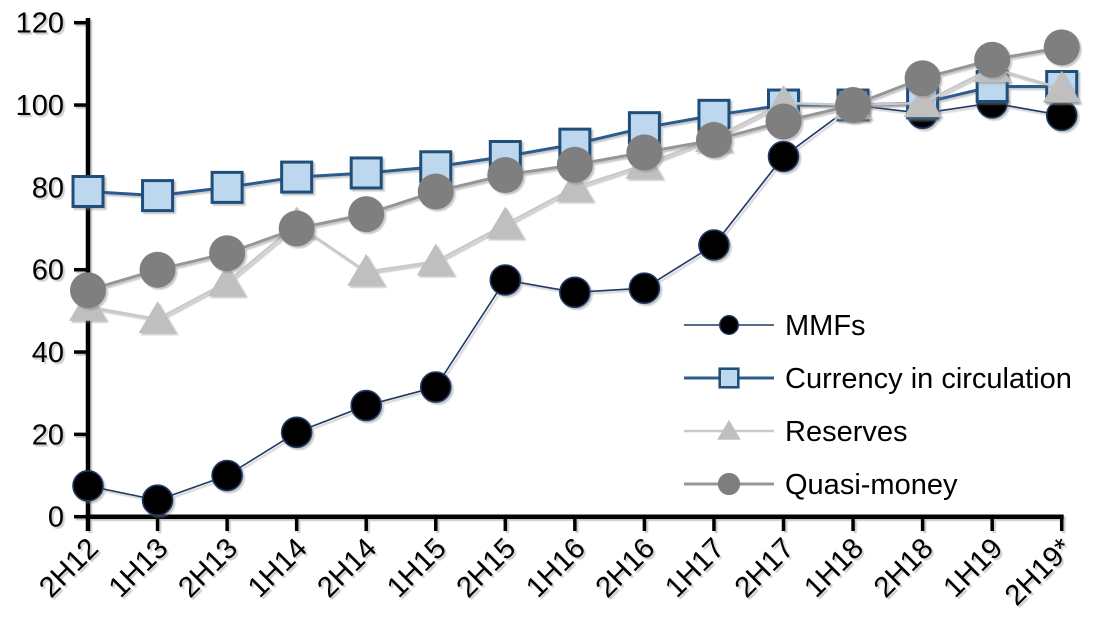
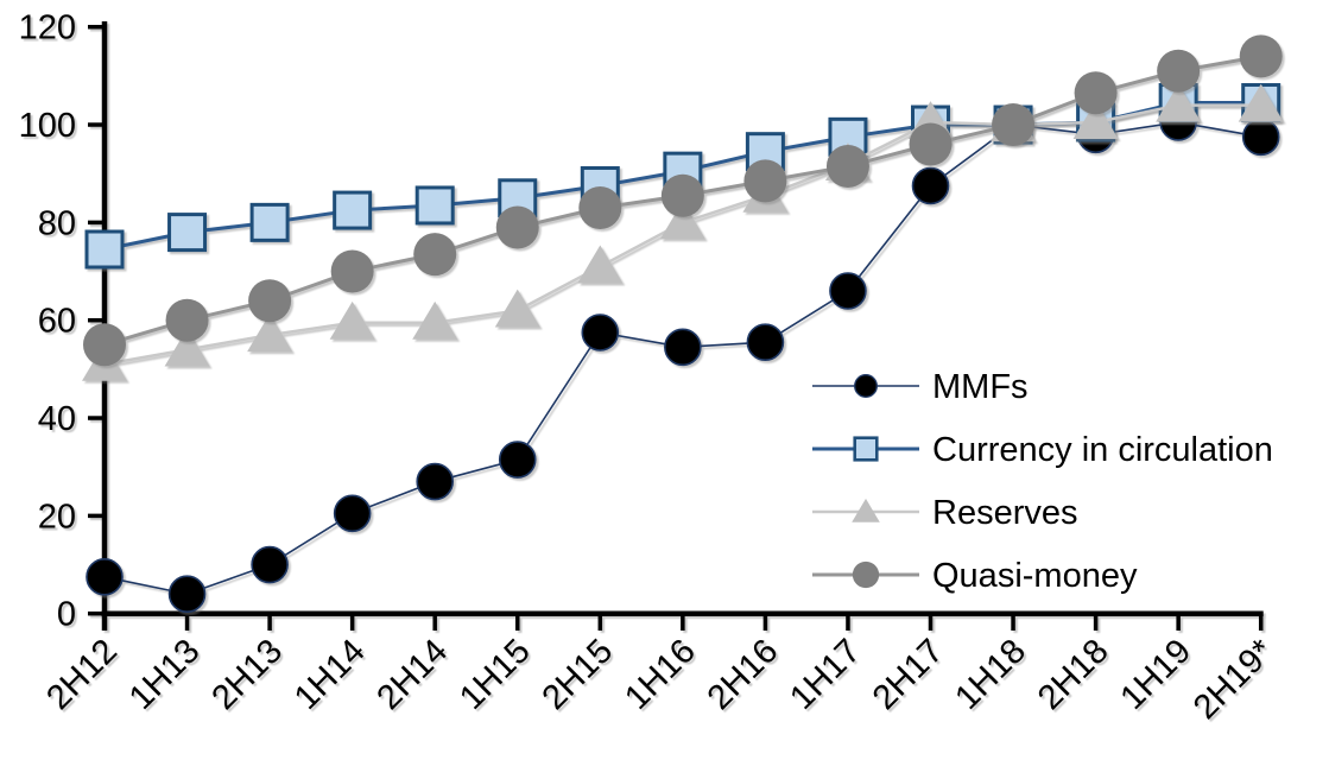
Currency in circulation/2H12: 79 -> 74
Reserves/1H13: 48 -> 54
Reserves/1H14: 71 -> 60
Reserves/1H19: 109 -> 104
